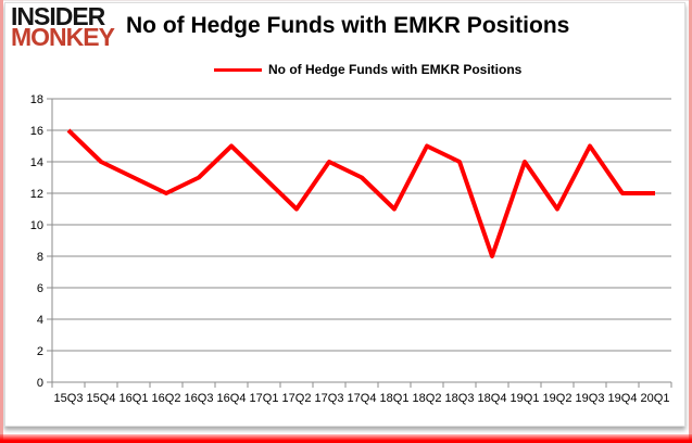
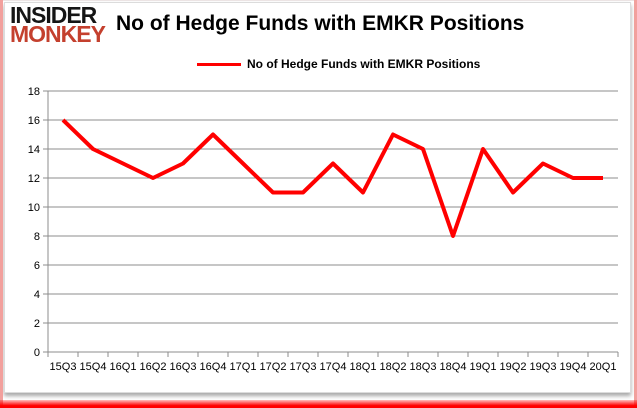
17Q3: 14 -> 11
19Q3: 15 -> 13
